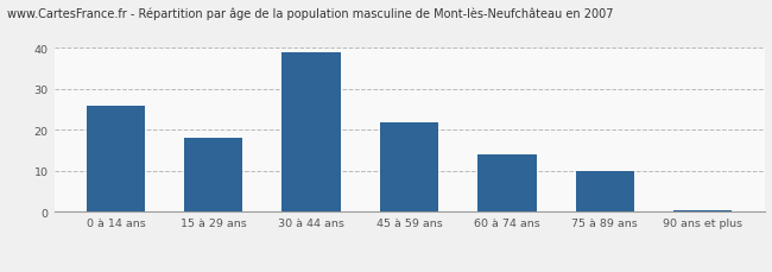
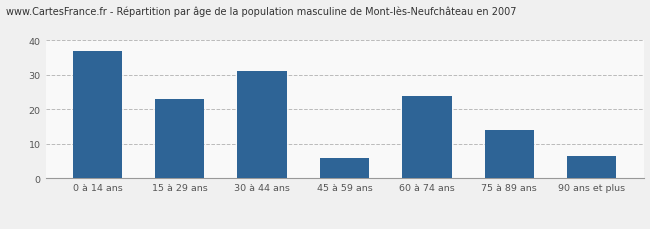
0 à 14 ans: 26.0 -> 37.0
15 à 29 ans: 18.0 -> 23.0
30 à 44 ans: 39.0 -> 31.0
45 à 59 ans: 22.0 -> 6.0
60 à 74 ans: 14.0 -> 24.0
75 à 89 ans: 10.0 -> 14.0
90 ans et plus: 0.5 -> 6.5
